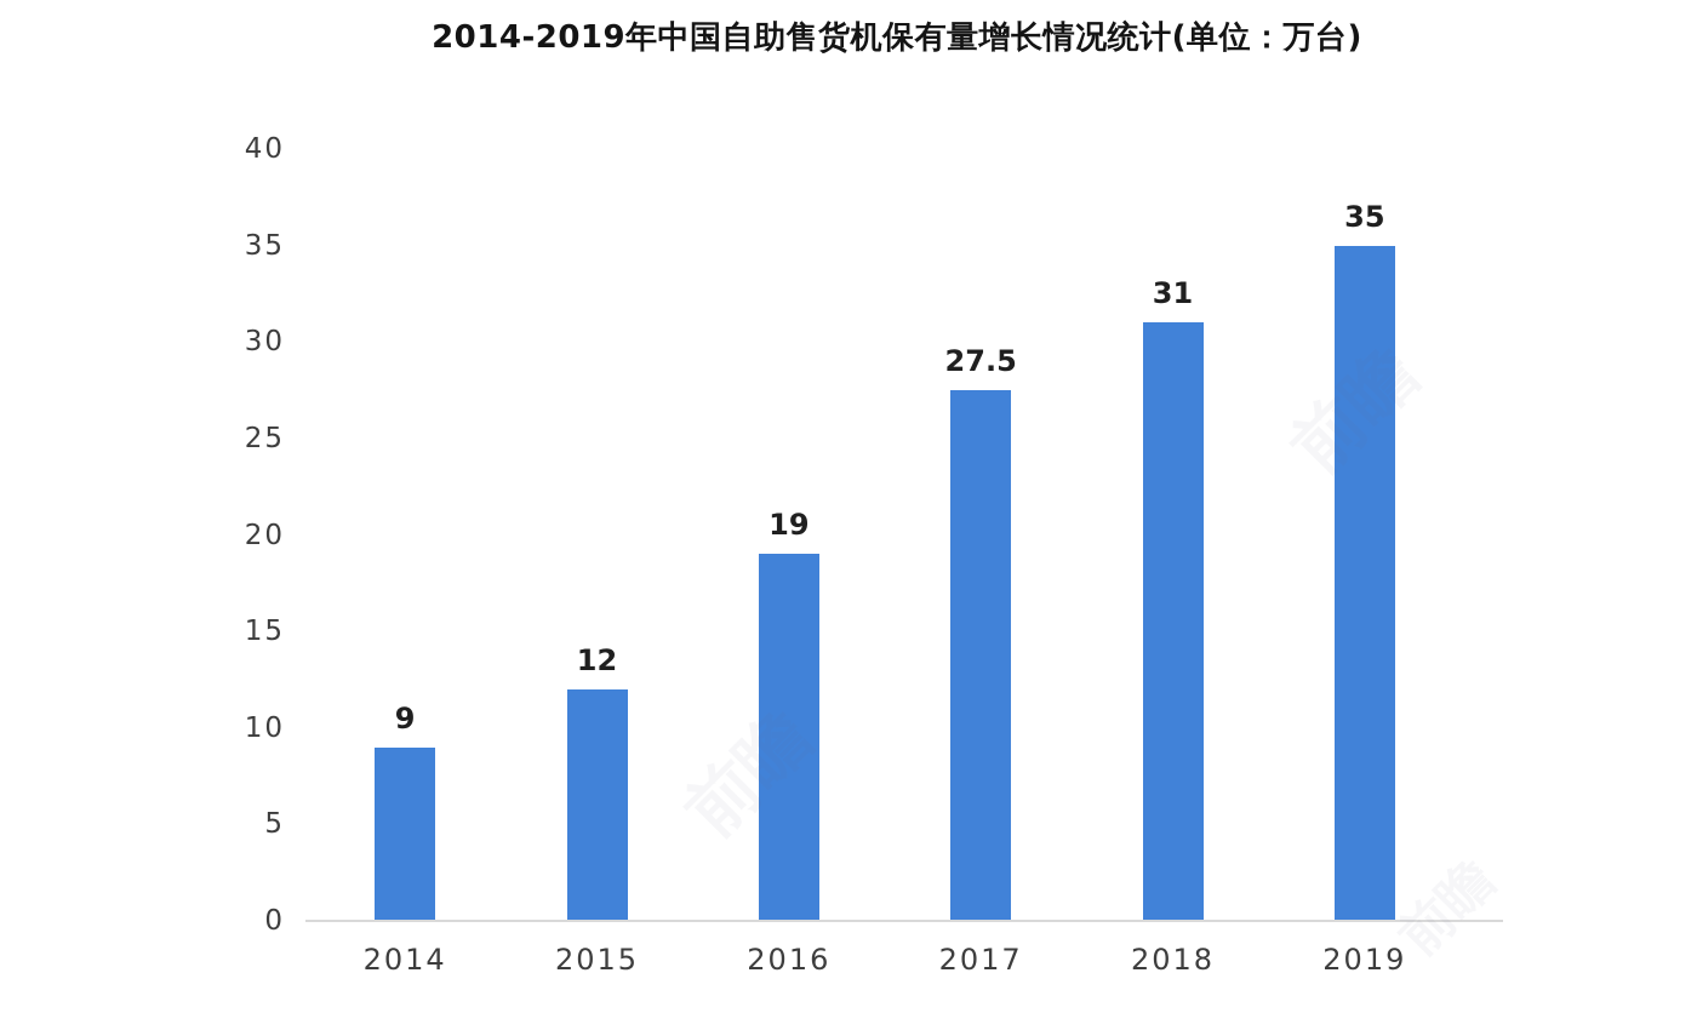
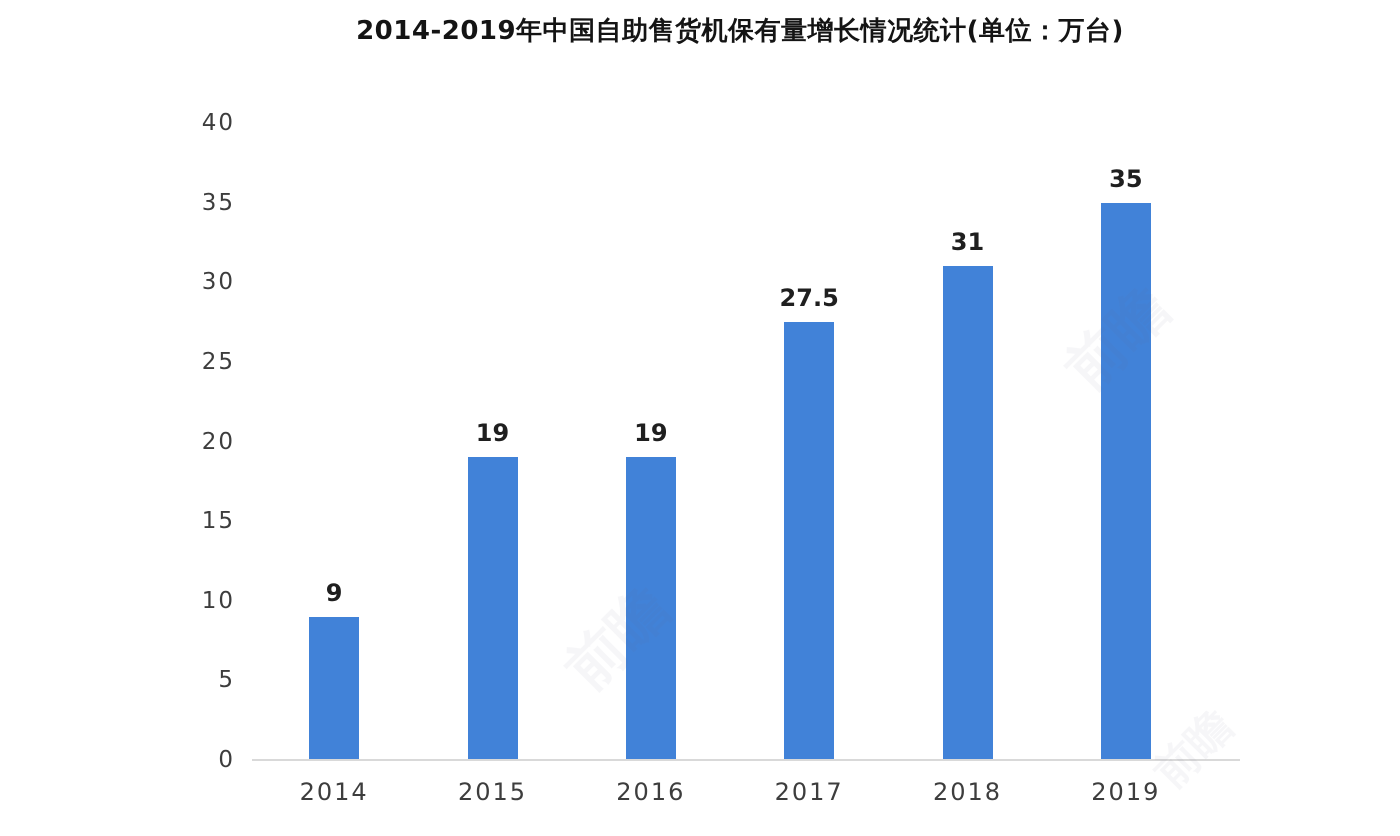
2015: 12 -> 19
